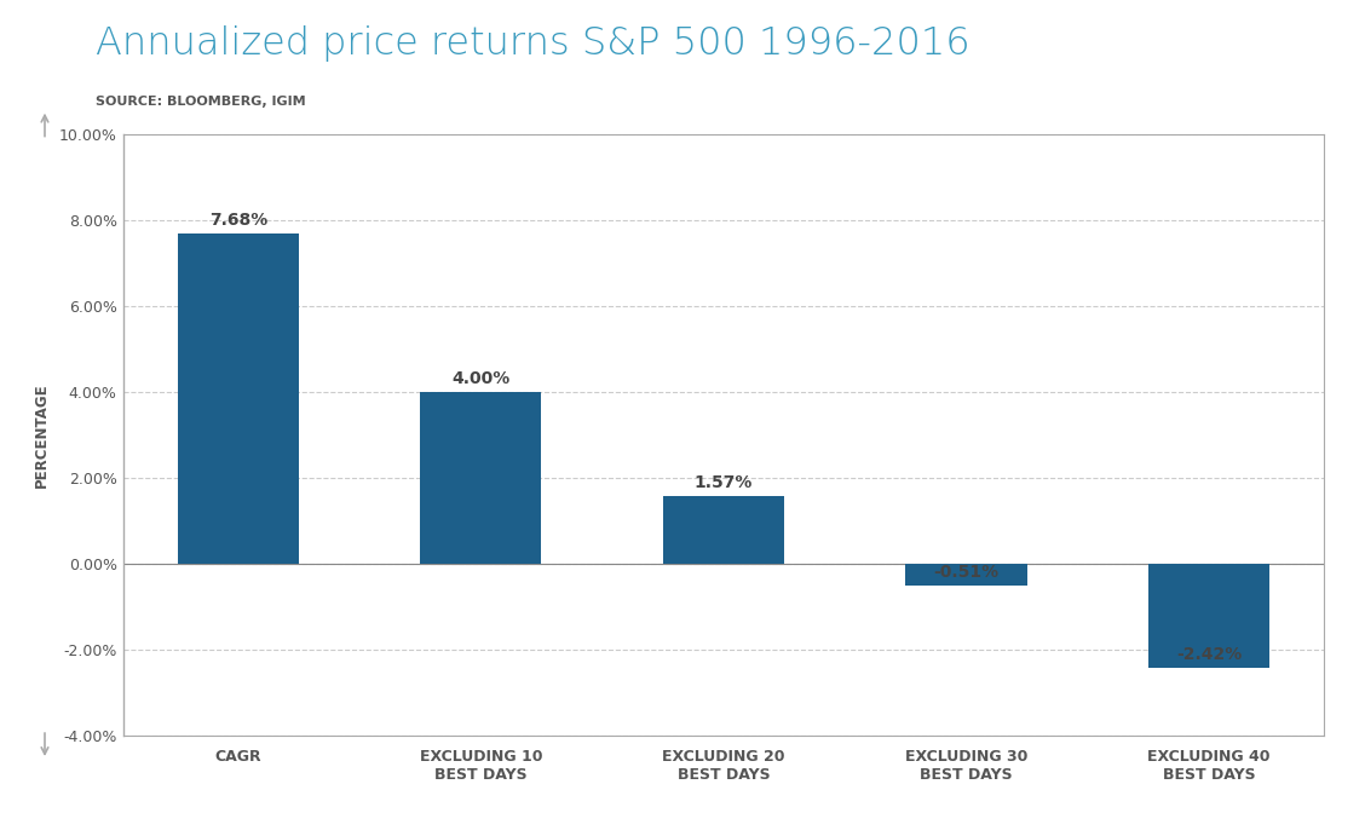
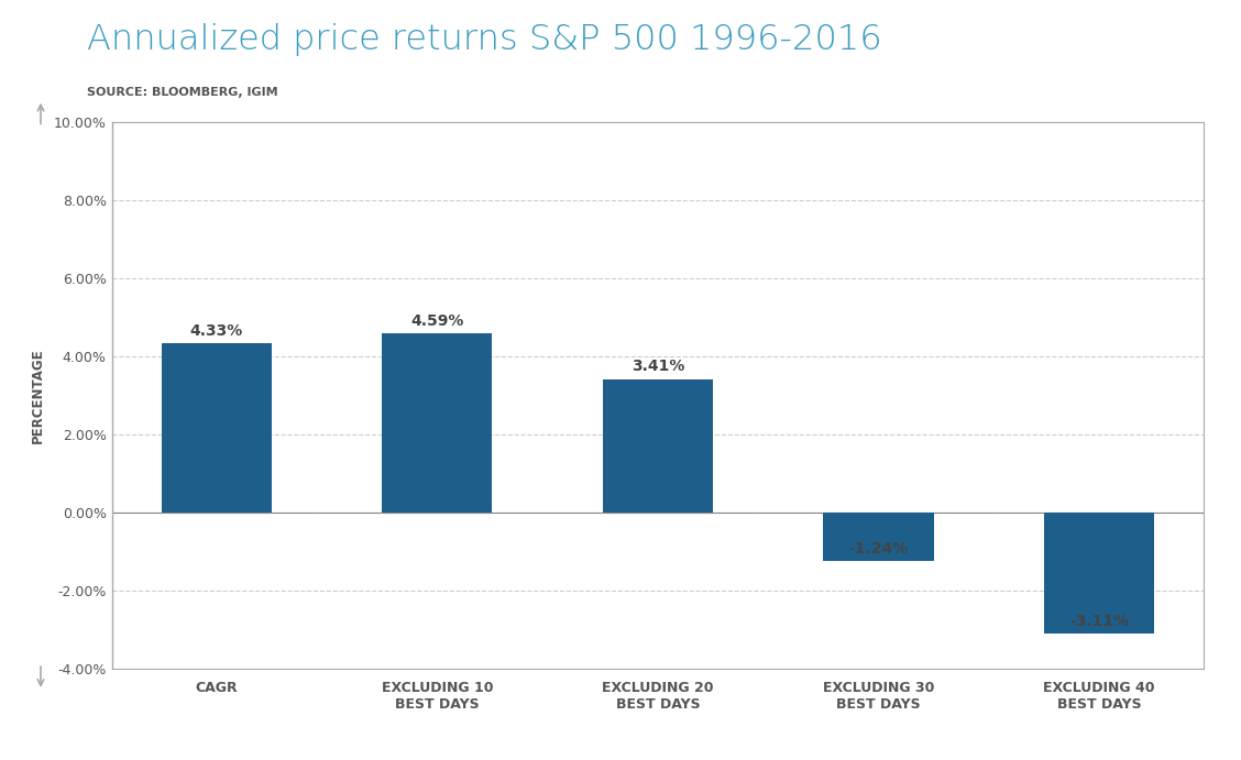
CAGR: 7.68% -> 4.33%
EXCLUDING 10 BEST DAYS: 4.00% -> 4.59%
EXCLUDING 20 BEST DAYS: 1.57% -> 3.41%
EXCLUDING 30 BEST DAYS: -0.51% -> -1.24%
EXCLUDING 40 BEST DAYS: -2.42% -> -3.11%
